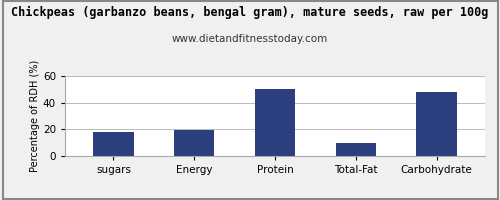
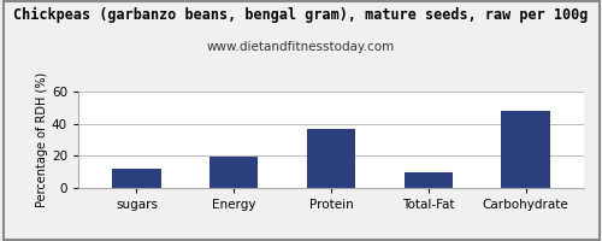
sugars: 18 -> 12
Protein: 50 -> 37
